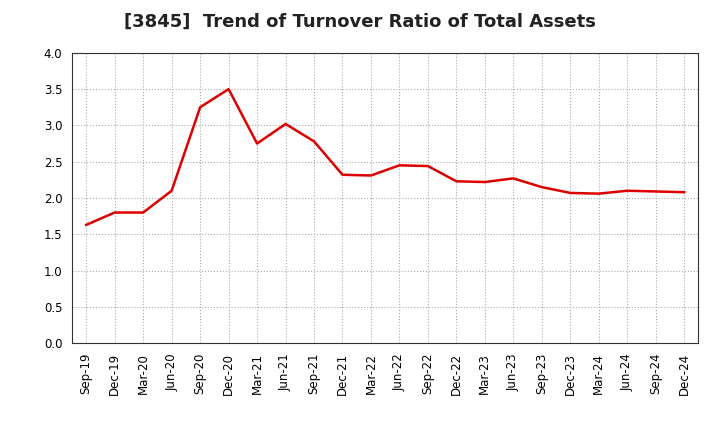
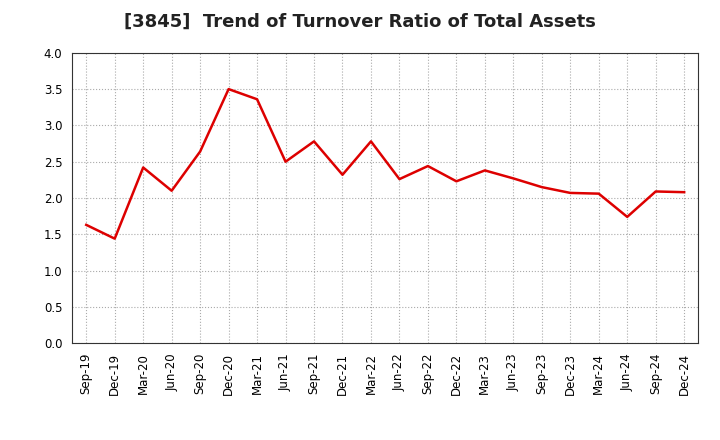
Dec-19: 1.80 -> 1.44
Mar-20: 1.80 -> 2.42
Sep-20: 3.25 -> 2.64
Mar-21: 2.75 -> 3.36
Jun-21: 3.02 -> 2.50
Mar-22: 2.31 -> 2.78
Jun-22: 2.45 -> 2.26
Mar-23: 2.22 -> 2.38
Jun-24: 2.10 -> 1.74
